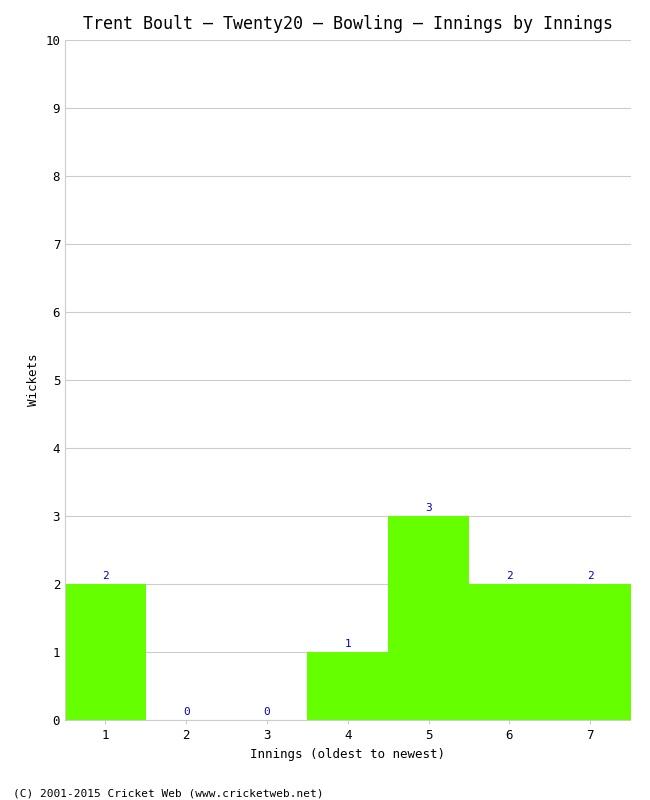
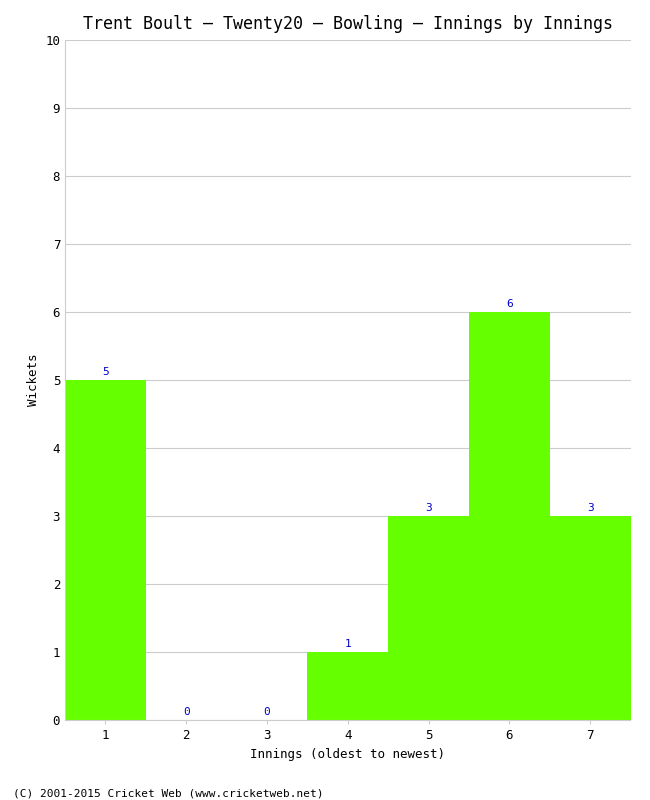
1: 2 -> 5
6: 2 -> 6
7: 2 -> 3
